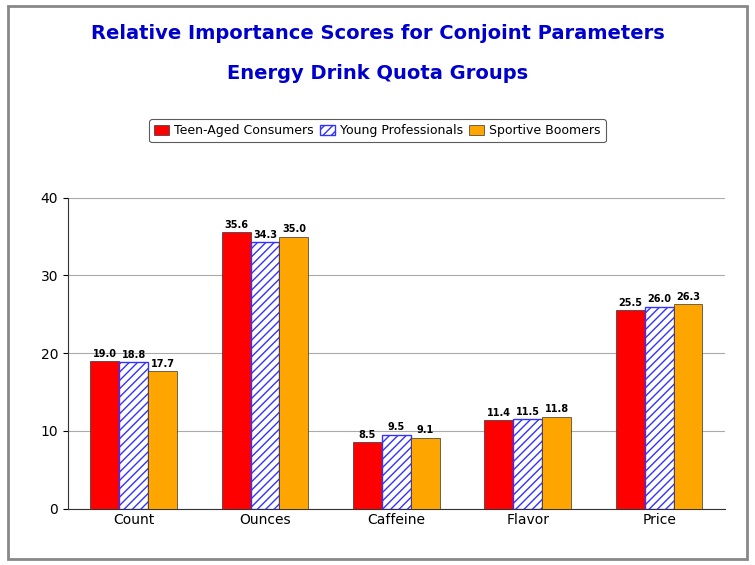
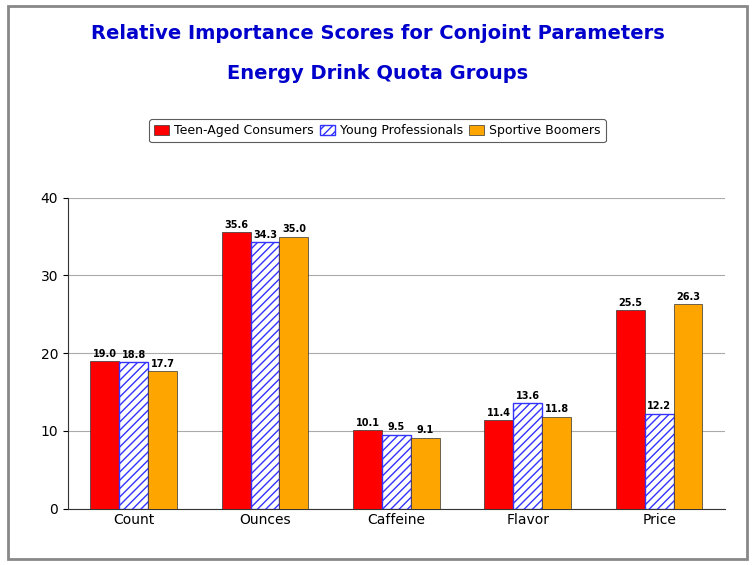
Teen-Aged Consumers/Caffeine: 8.5 -> 10.1
Young Professionals/Flavor: 11.5 -> 13.6
Young Professionals/Price: 26.0 -> 12.2
